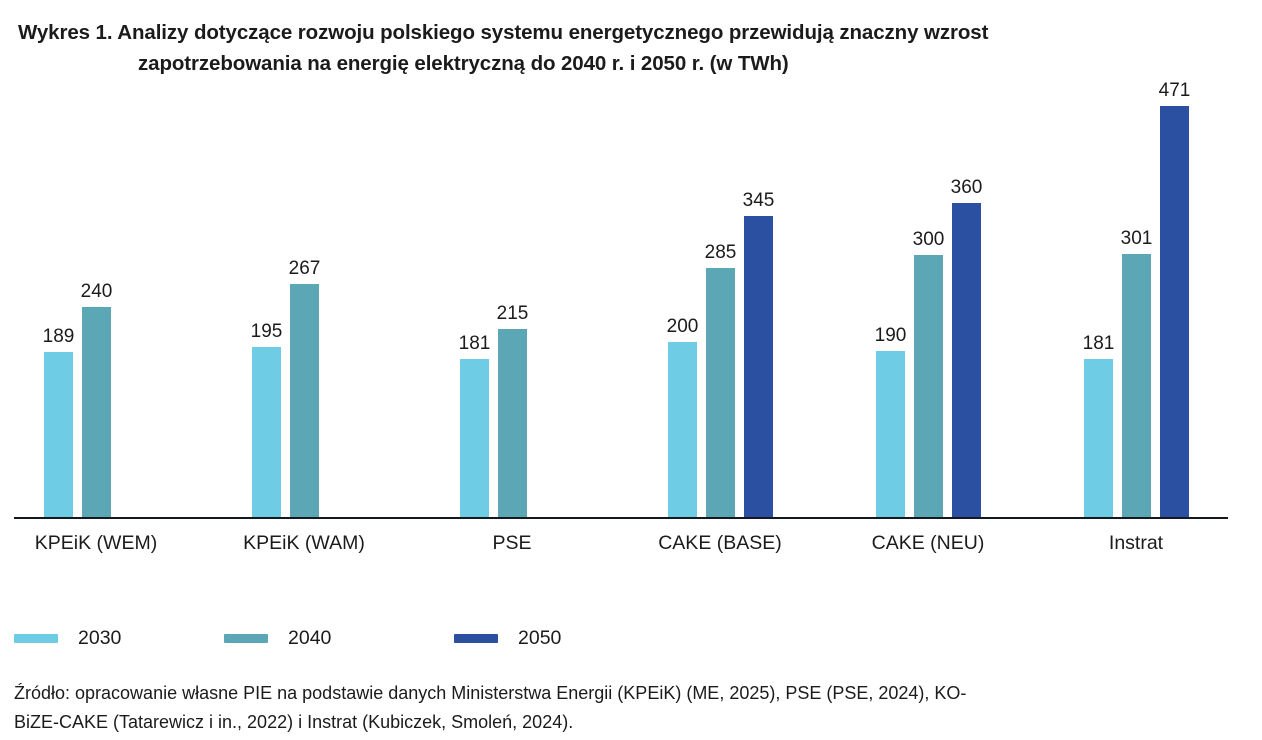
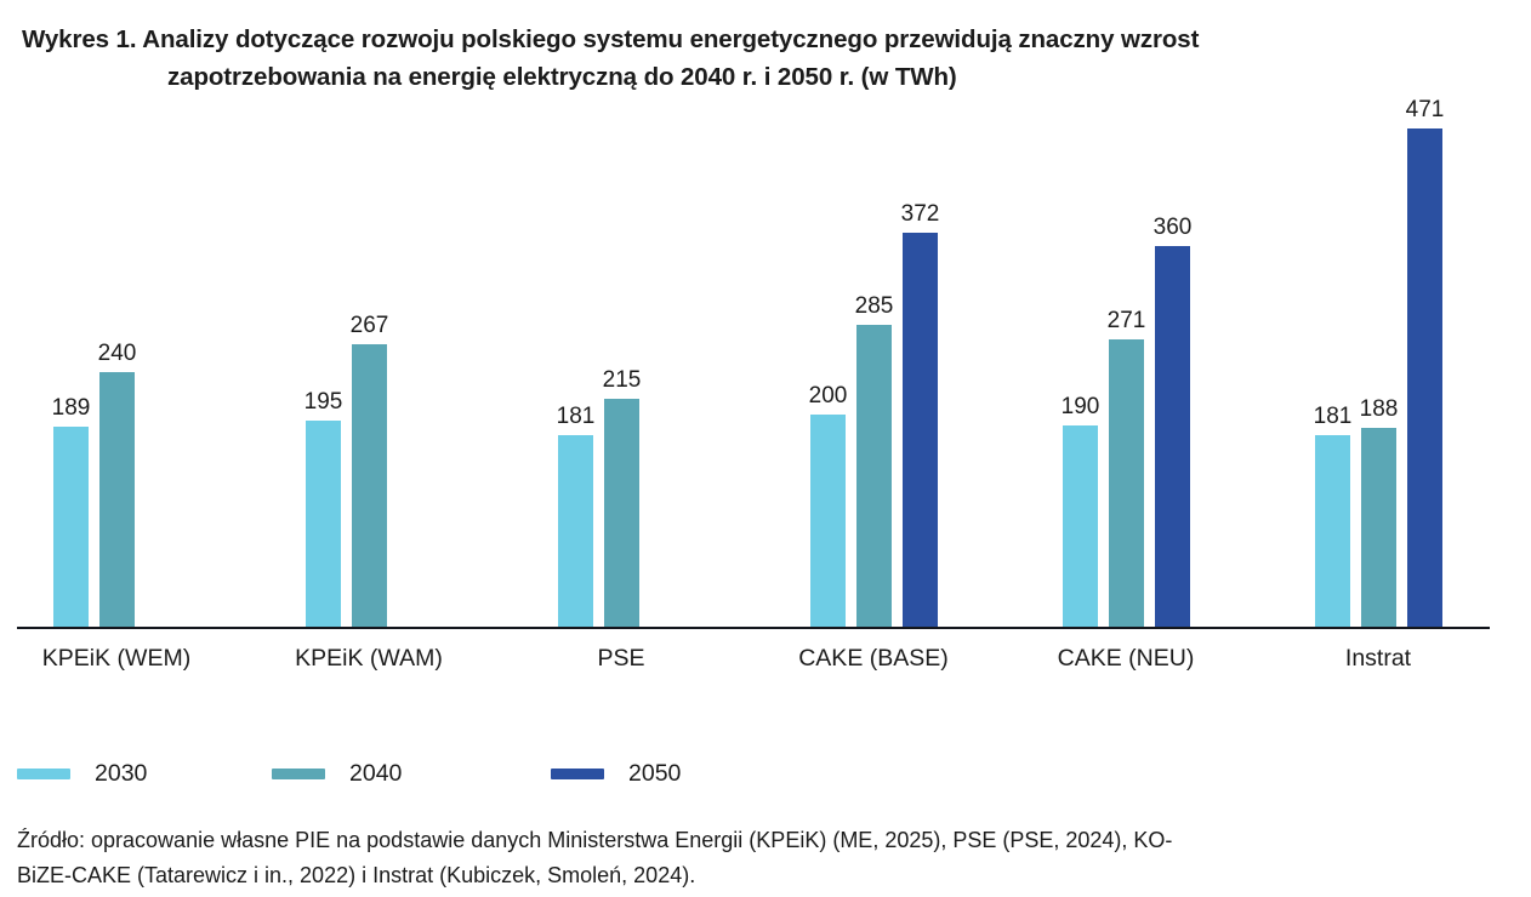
2050/CAKE (BASE): 345 -> 372
2040/CAKE (NEU): 300 -> 271
2040/Instrat: 301 -> 188
